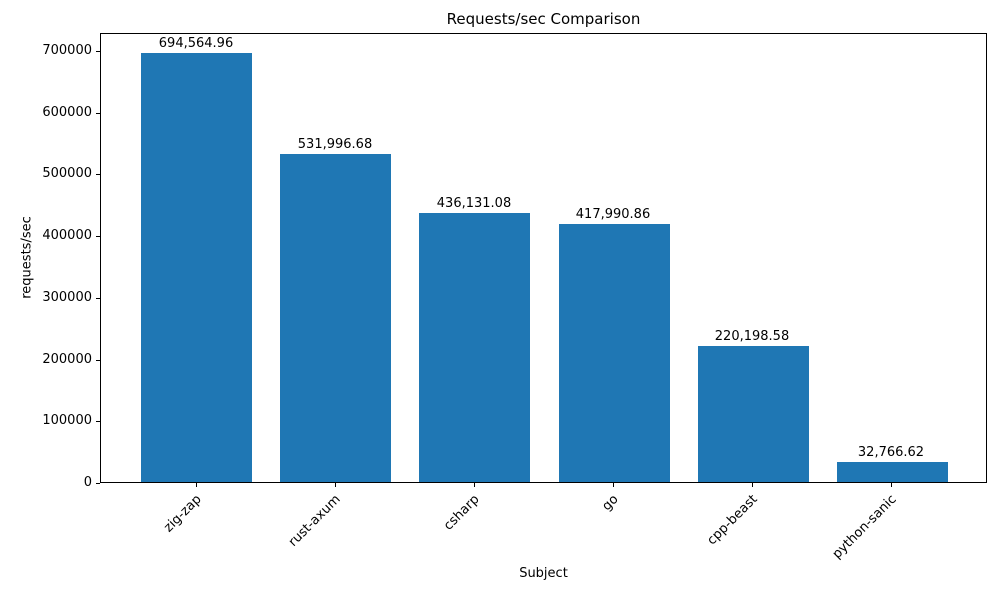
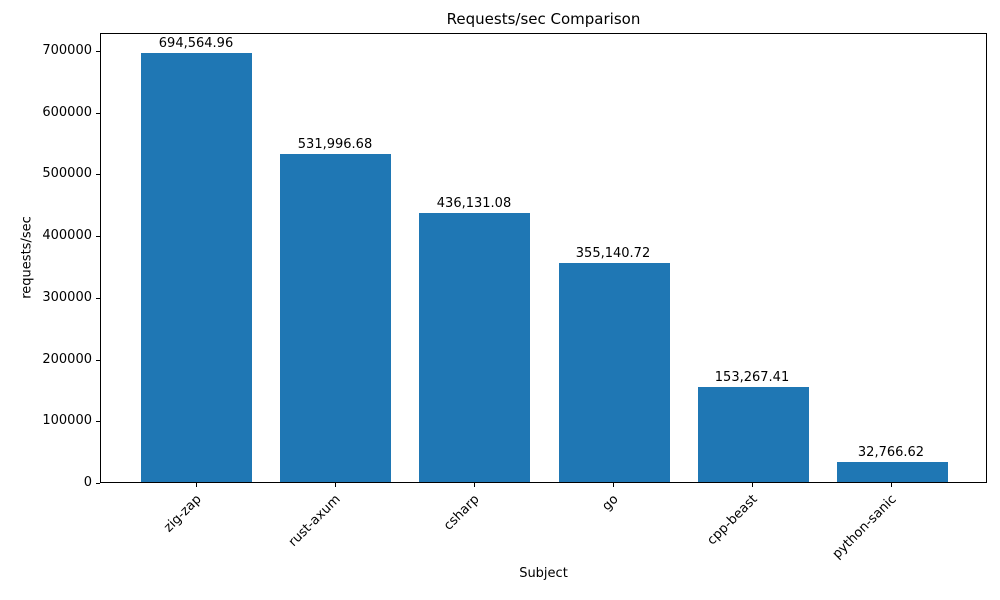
go: 417,990.86 -> 355,140.72
cpp-beast: 220,198.58 -> 153,267.41
